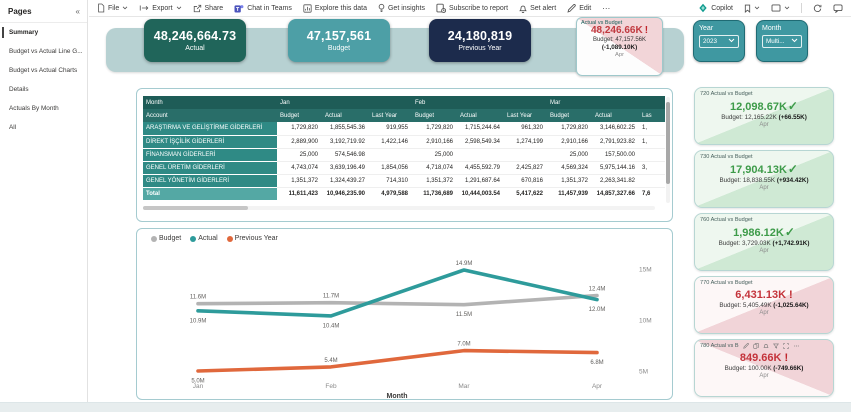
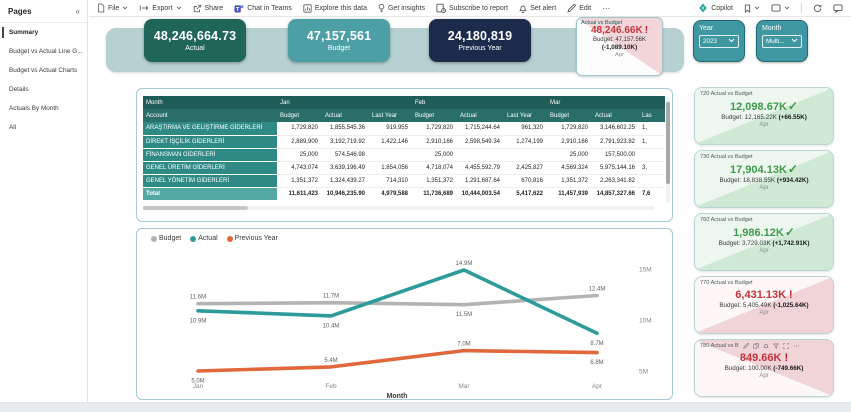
Actual/Apr: 12.0M -> 8.7M
